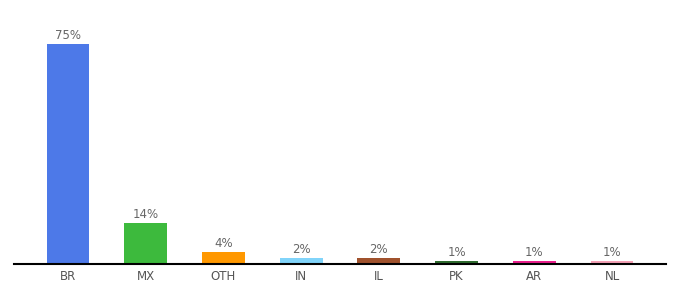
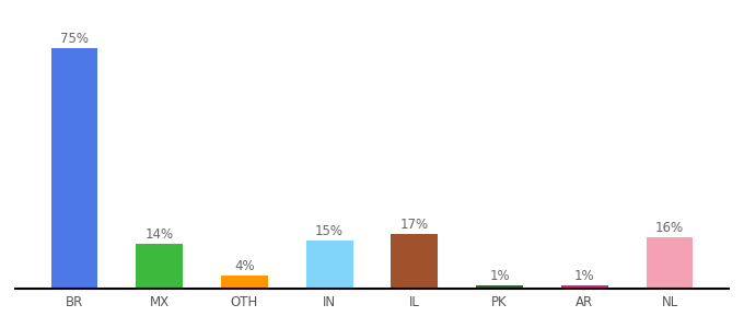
IN: 2% -> 15%
IL: 2% -> 17%
NL: 1% -> 16%
